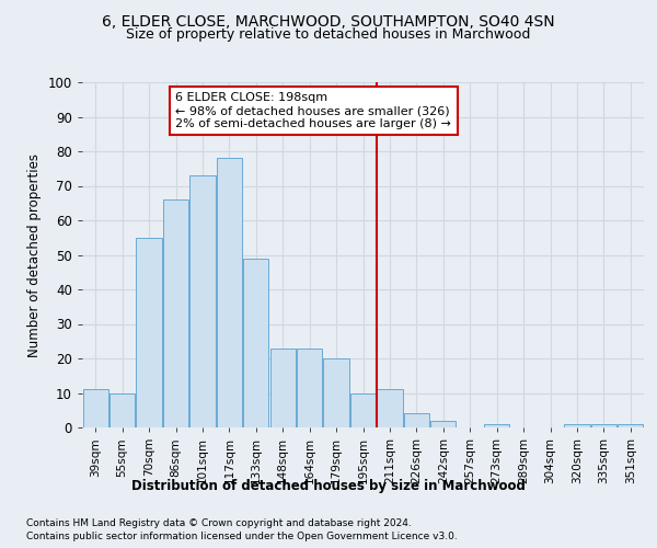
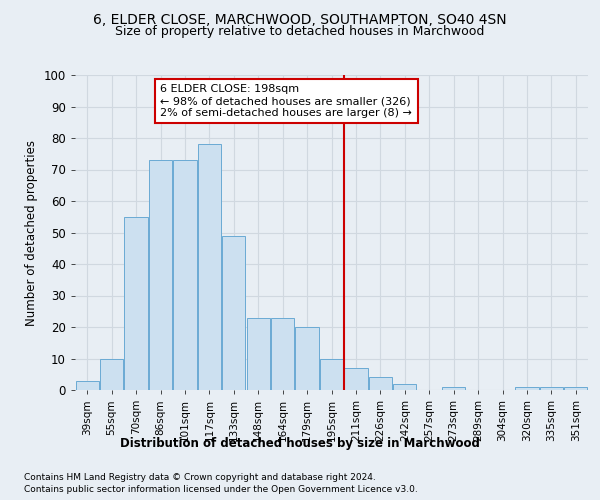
39sqm: 11 -> 3
86sqm: 66 -> 73
211sqm: 11 -> 7
